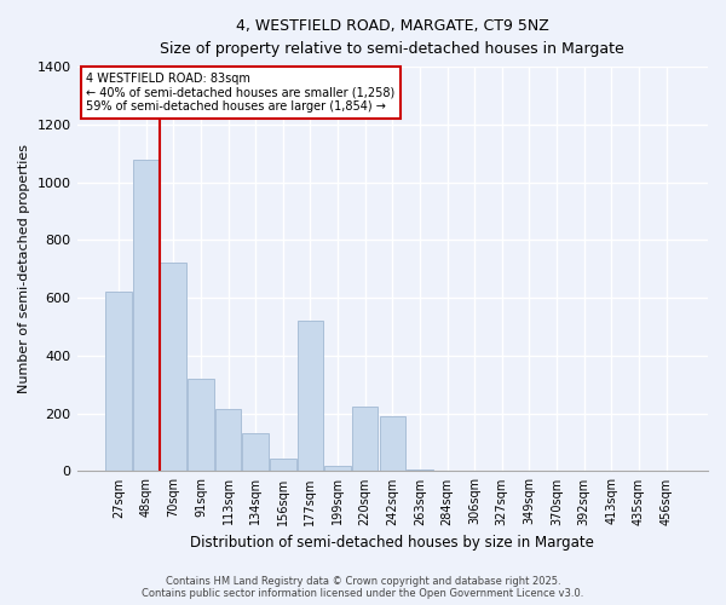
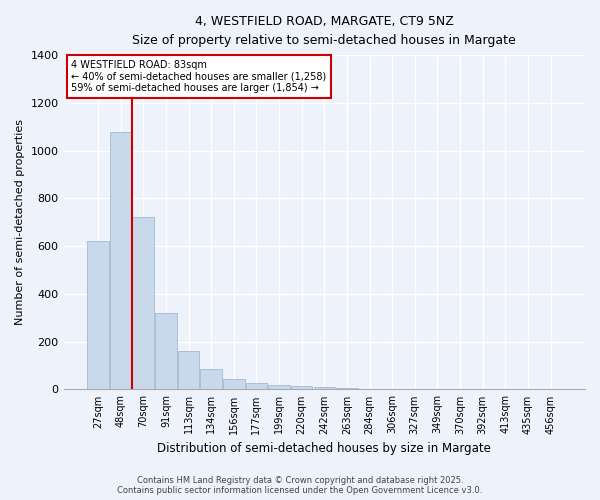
113sqm: 215 -> 160
134sqm: 130 -> 85
177sqm: 520 -> 25
220sqm: 225 -> 15
242sqm: 190 -> 10
